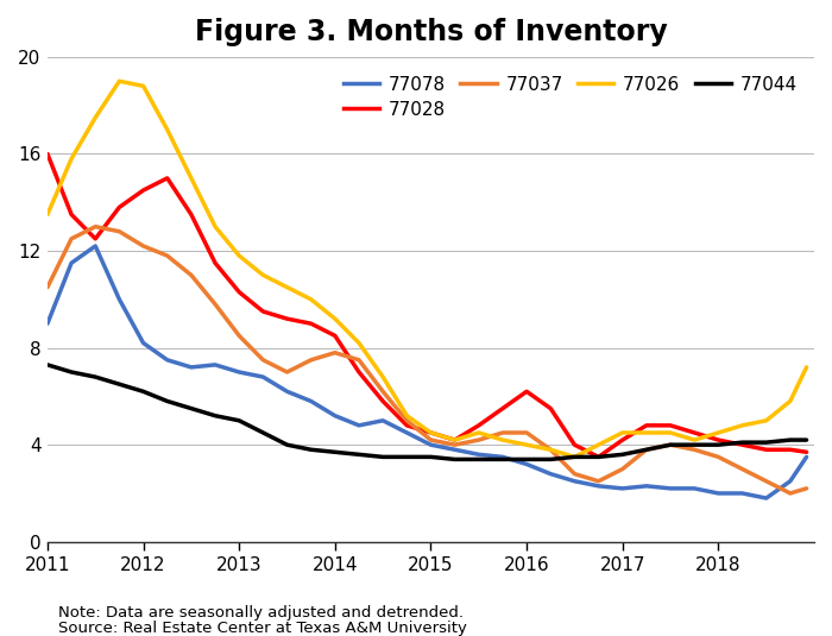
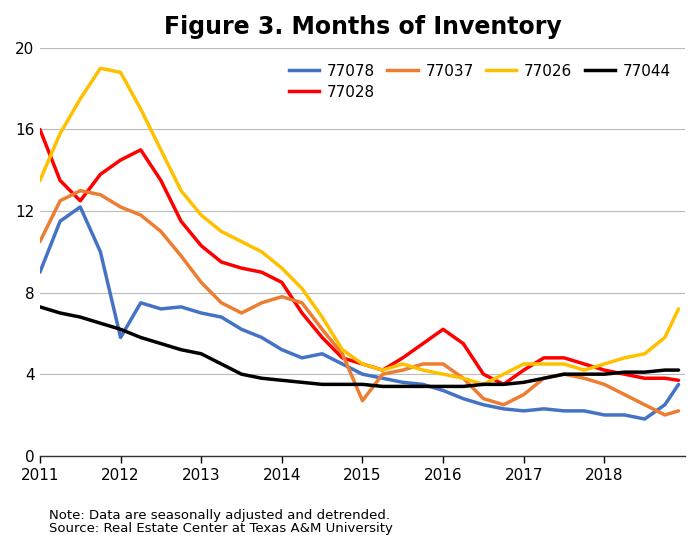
77078/2012: 8.2 -> 5.8
77037/2015: 4.2 -> 2.7
